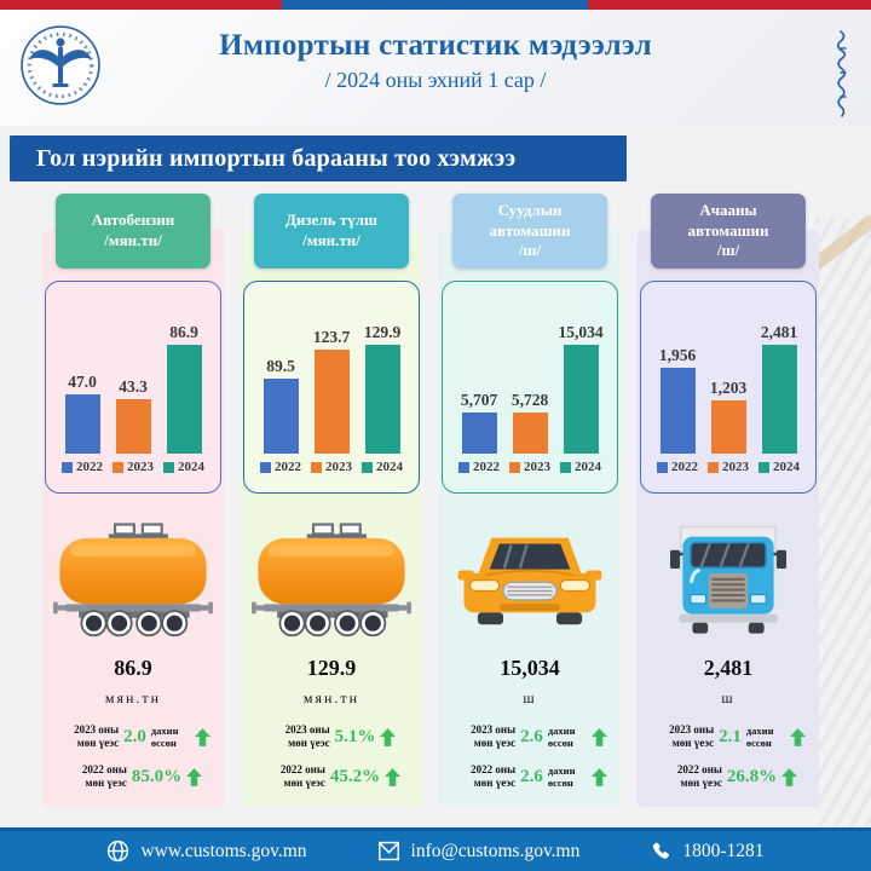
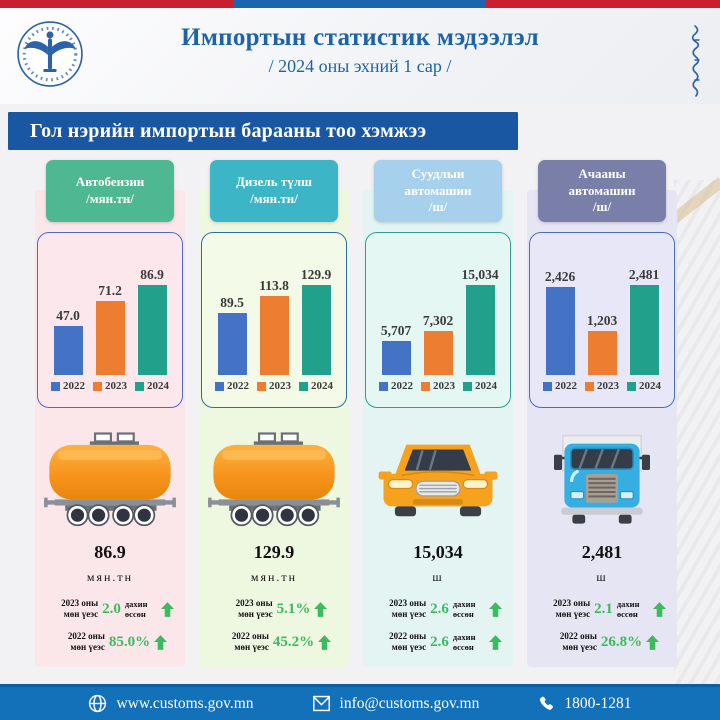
Автобензин /мян.тн//2023: 43.3 -> 71.2
Дизель түлш /мян.тн//2023: 123.7 -> 113.8
Суудлын автомашин /ш//2023: 5,728 -> 7,302
Ачааны автомашин /ш//2022: 1,956 -> 2,426
